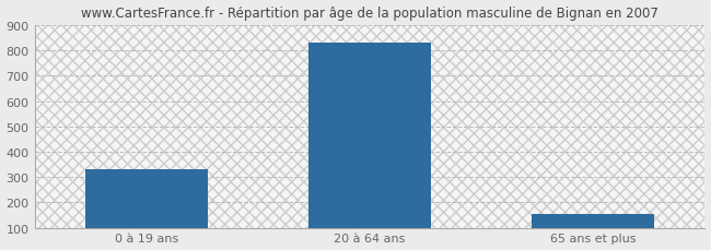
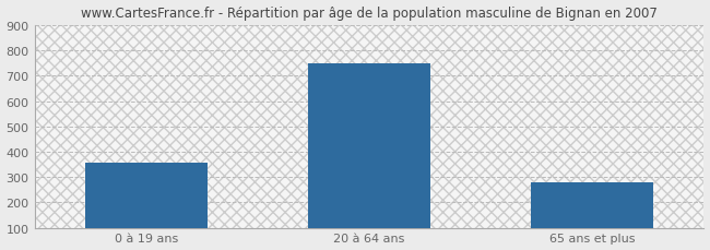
0 à 19 ans: 330 -> 355
20 à 64 ans: 830 -> 750
65 ans et plus: 155 -> 280
